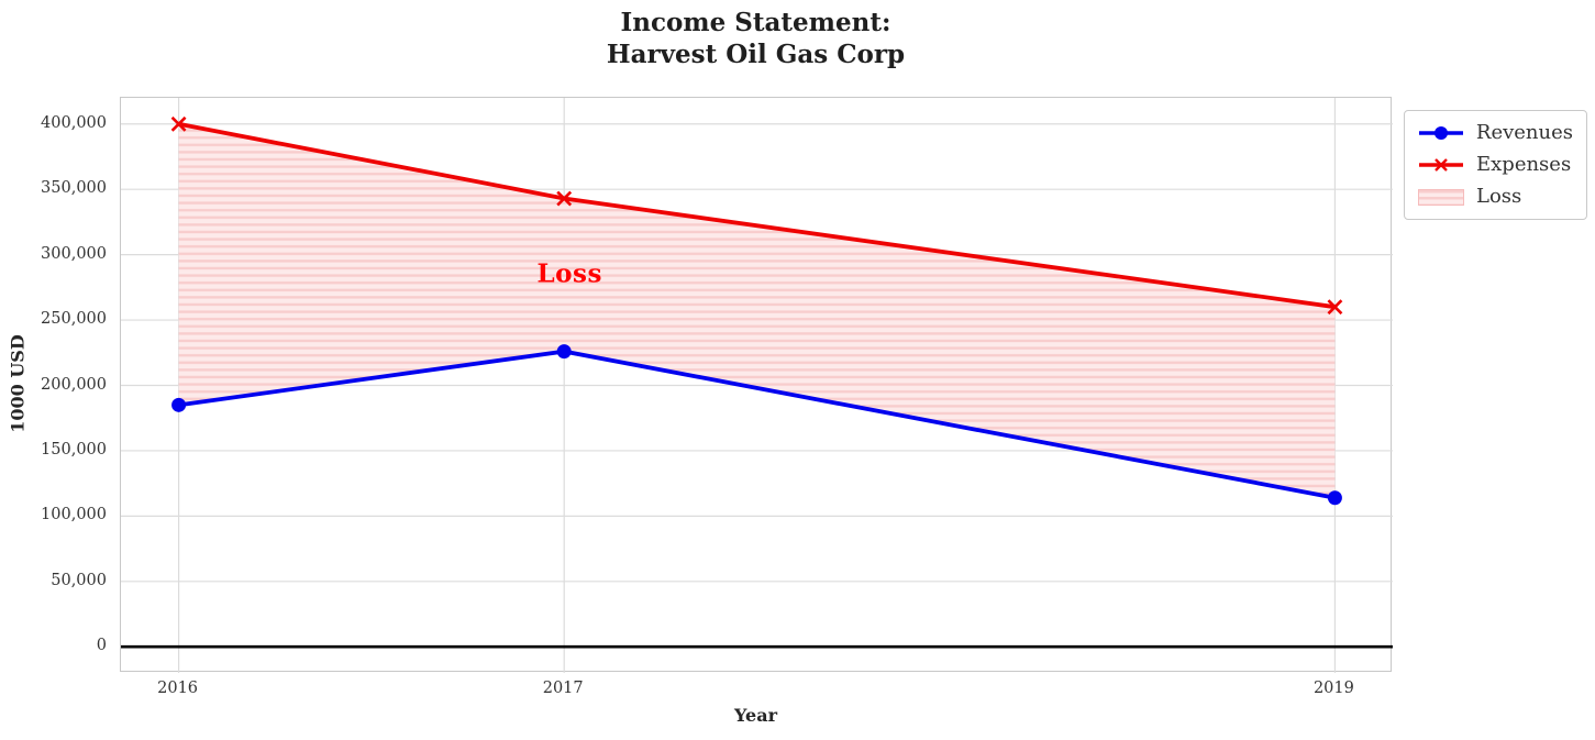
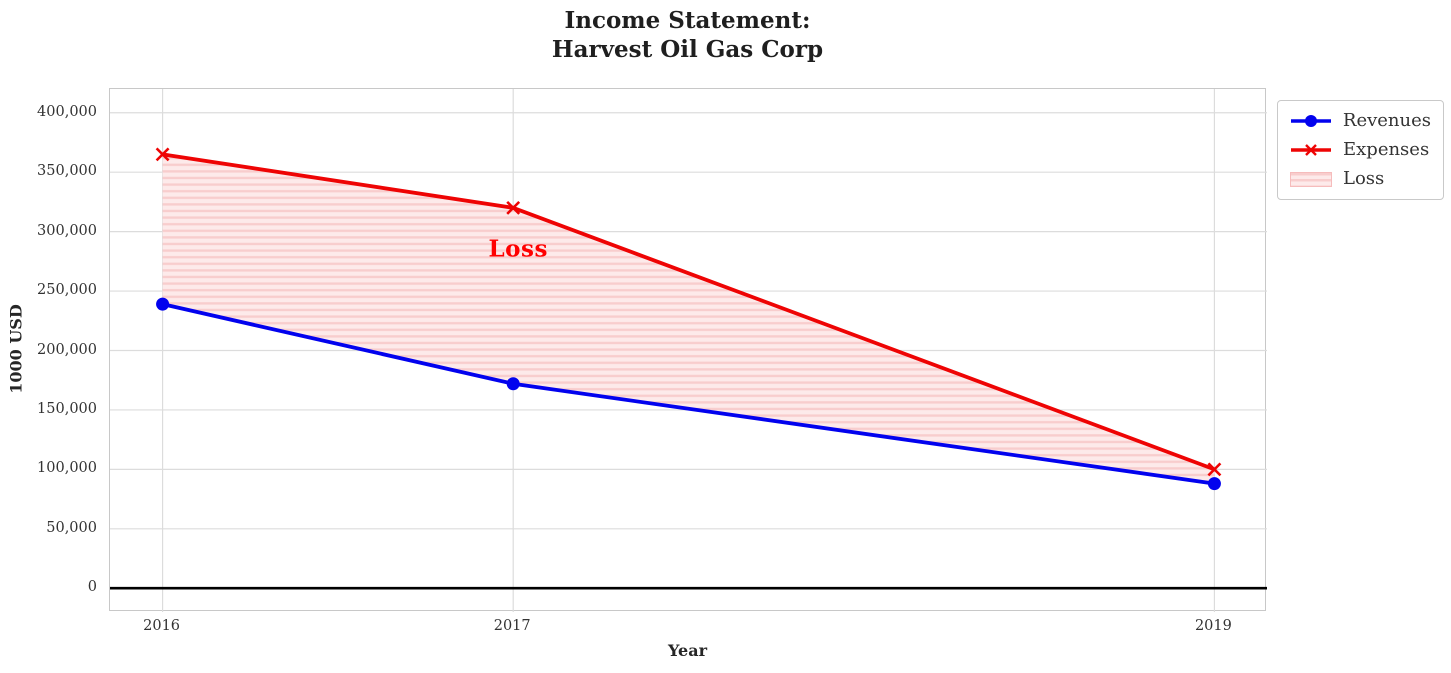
Revenues/2016: 185000 -> 239000
Expenses/2016: 400000 -> 365000
Revenues/2017: 226000 -> 172000
Expenses/2017: 343000 -> 320000
Revenues/2019: 114000 -> 88000
Expenses/2019: 260000 -> 100000
